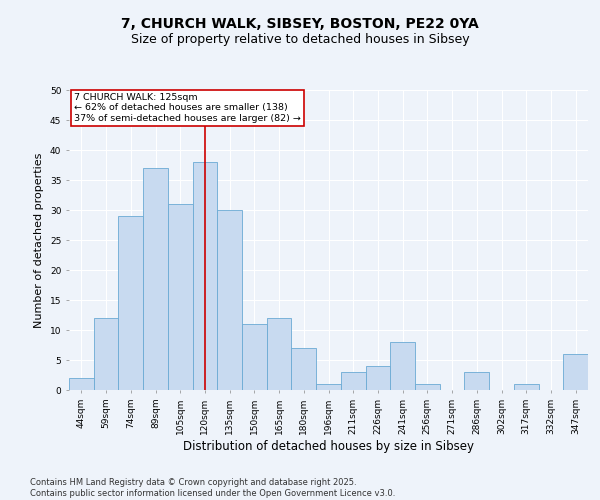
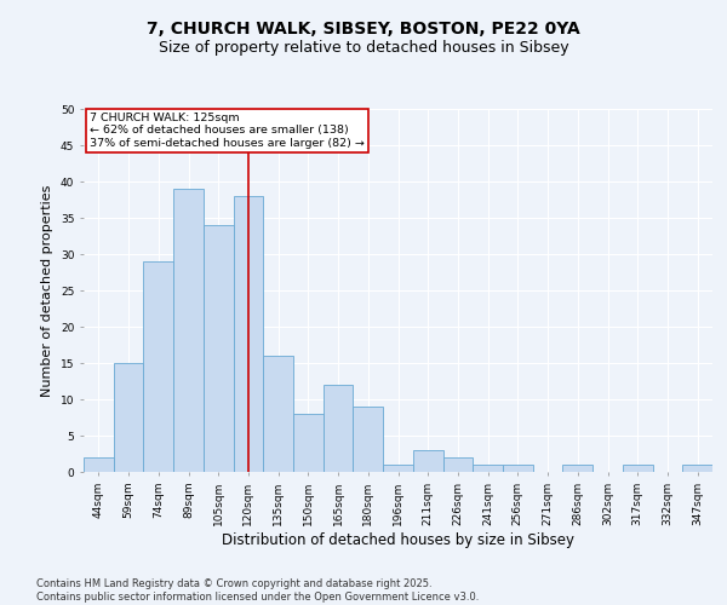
59sqm: 12 -> 15
89sqm: 37 -> 39
105sqm: 31 -> 34
135sqm: 30 -> 16
150sqm: 11 -> 8
180sqm: 7 -> 9
226sqm: 4 -> 2
241sqm: 8 -> 1
286sqm: 3 -> 1
347sqm: 6 -> 1
